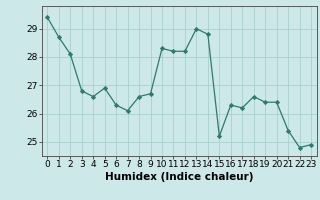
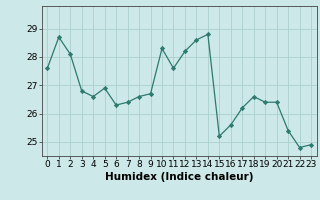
0: 29.4 -> 27.6
7: 26.1 -> 26.4
11: 28.2 -> 27.6
13: 29.0 -> 28.6
16: 26.3 -> 25.6
